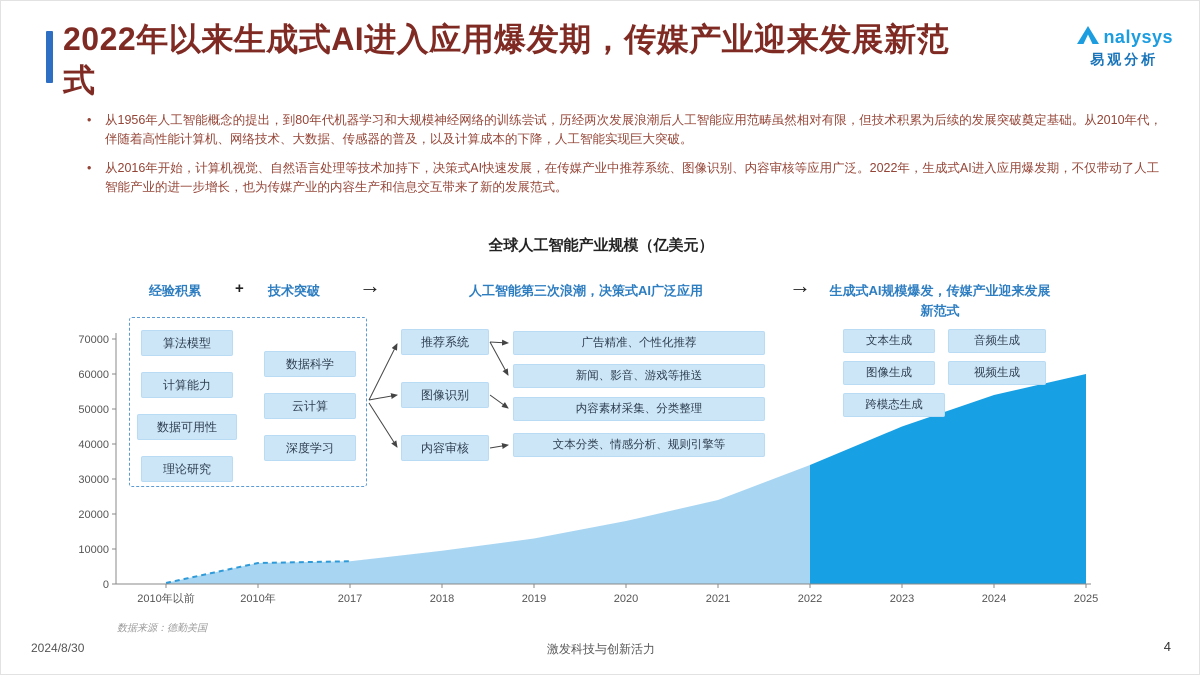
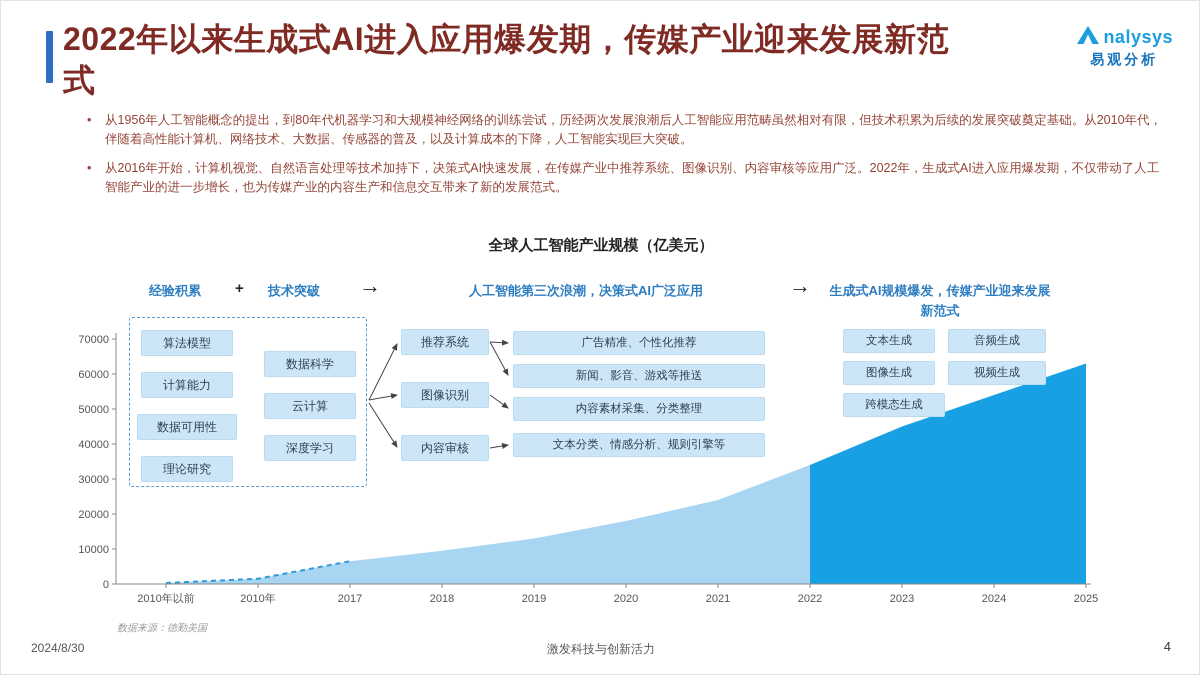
2010年: 6000 -> 2000
2025: 60000 -> 63000
